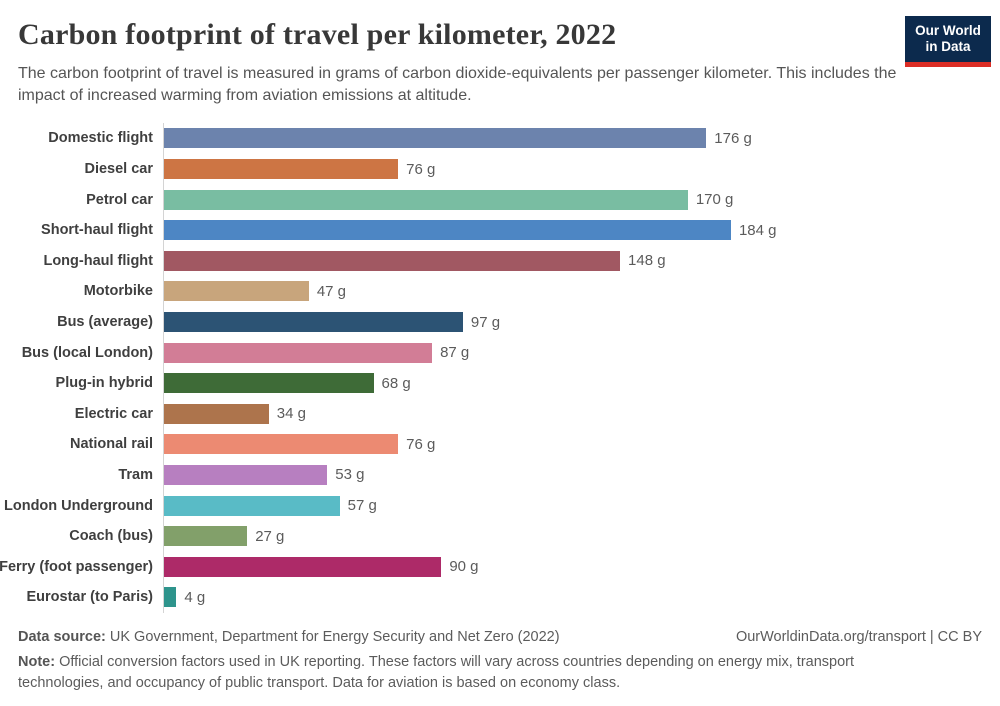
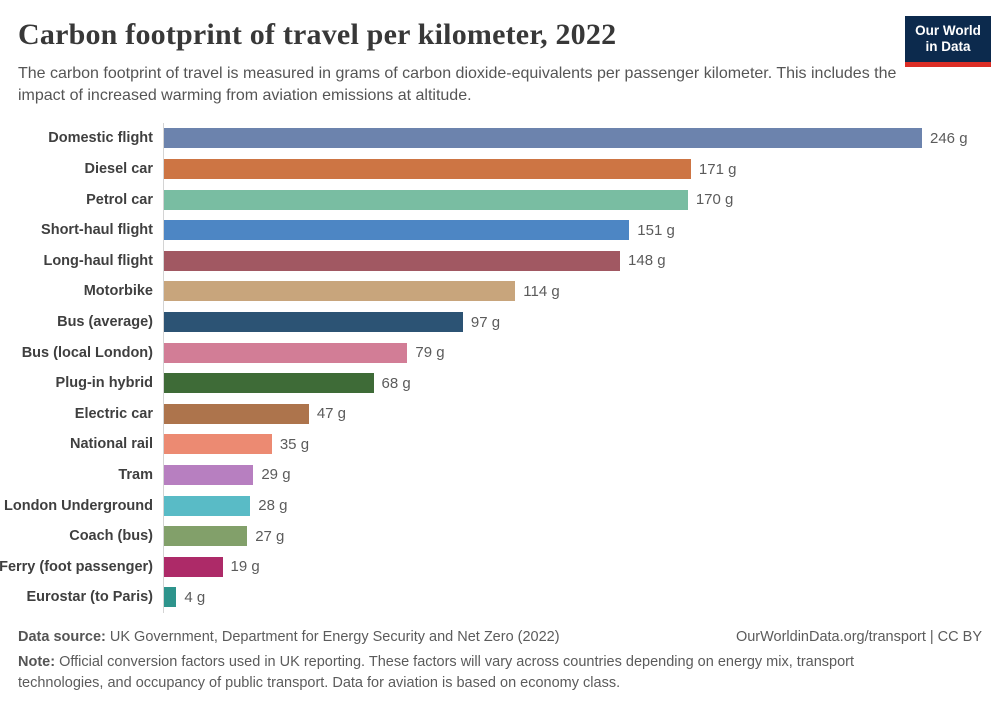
Domestic flight: 176 -> 246
Diesel car: 76 -> 171
Short-haul flight: 184 -> 151
Motorbike: 47 -> 114
Bus (local London): 87 -> 79
Electric car: 34 -> 47
National rail: 76 -> 35
Tram: 53 -> 29
London Underground: 57 -> 28
Ferry (foot passenger): 90 -> 19
